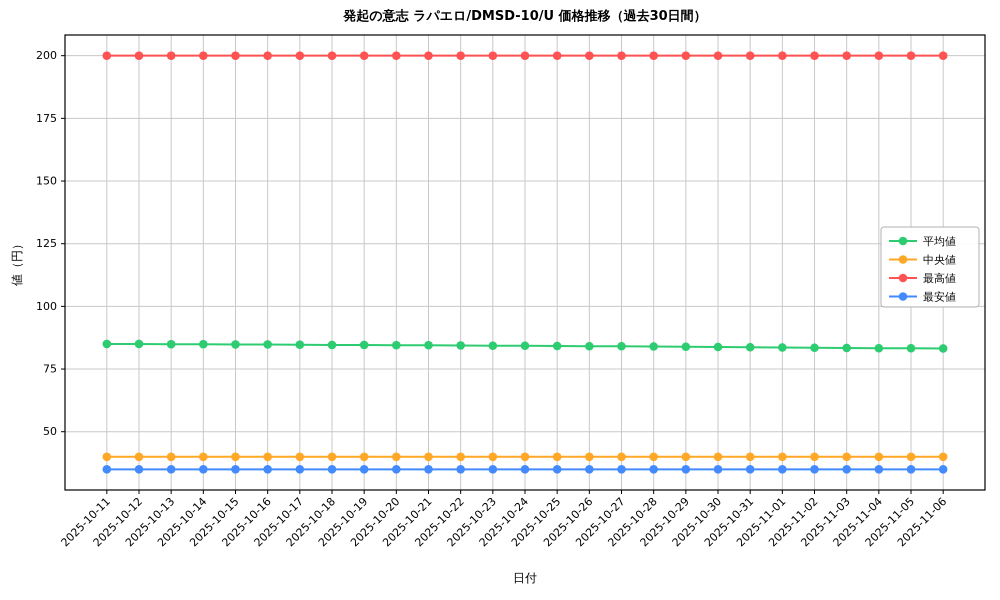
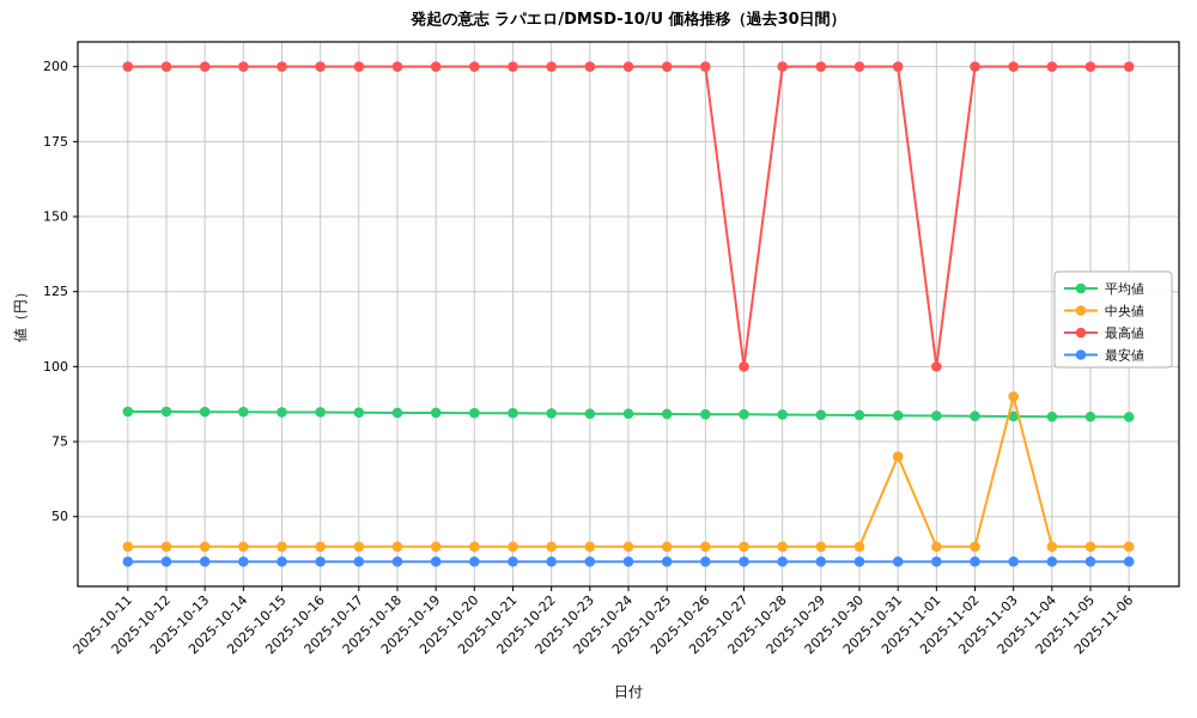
最高値/2025-10-27: 200 -> 100
中央値/2025-10-31: 40 -> 70
最高値/2025-11-01: 200 -> 100
中央値/2025-11-03: 40 -> 90
